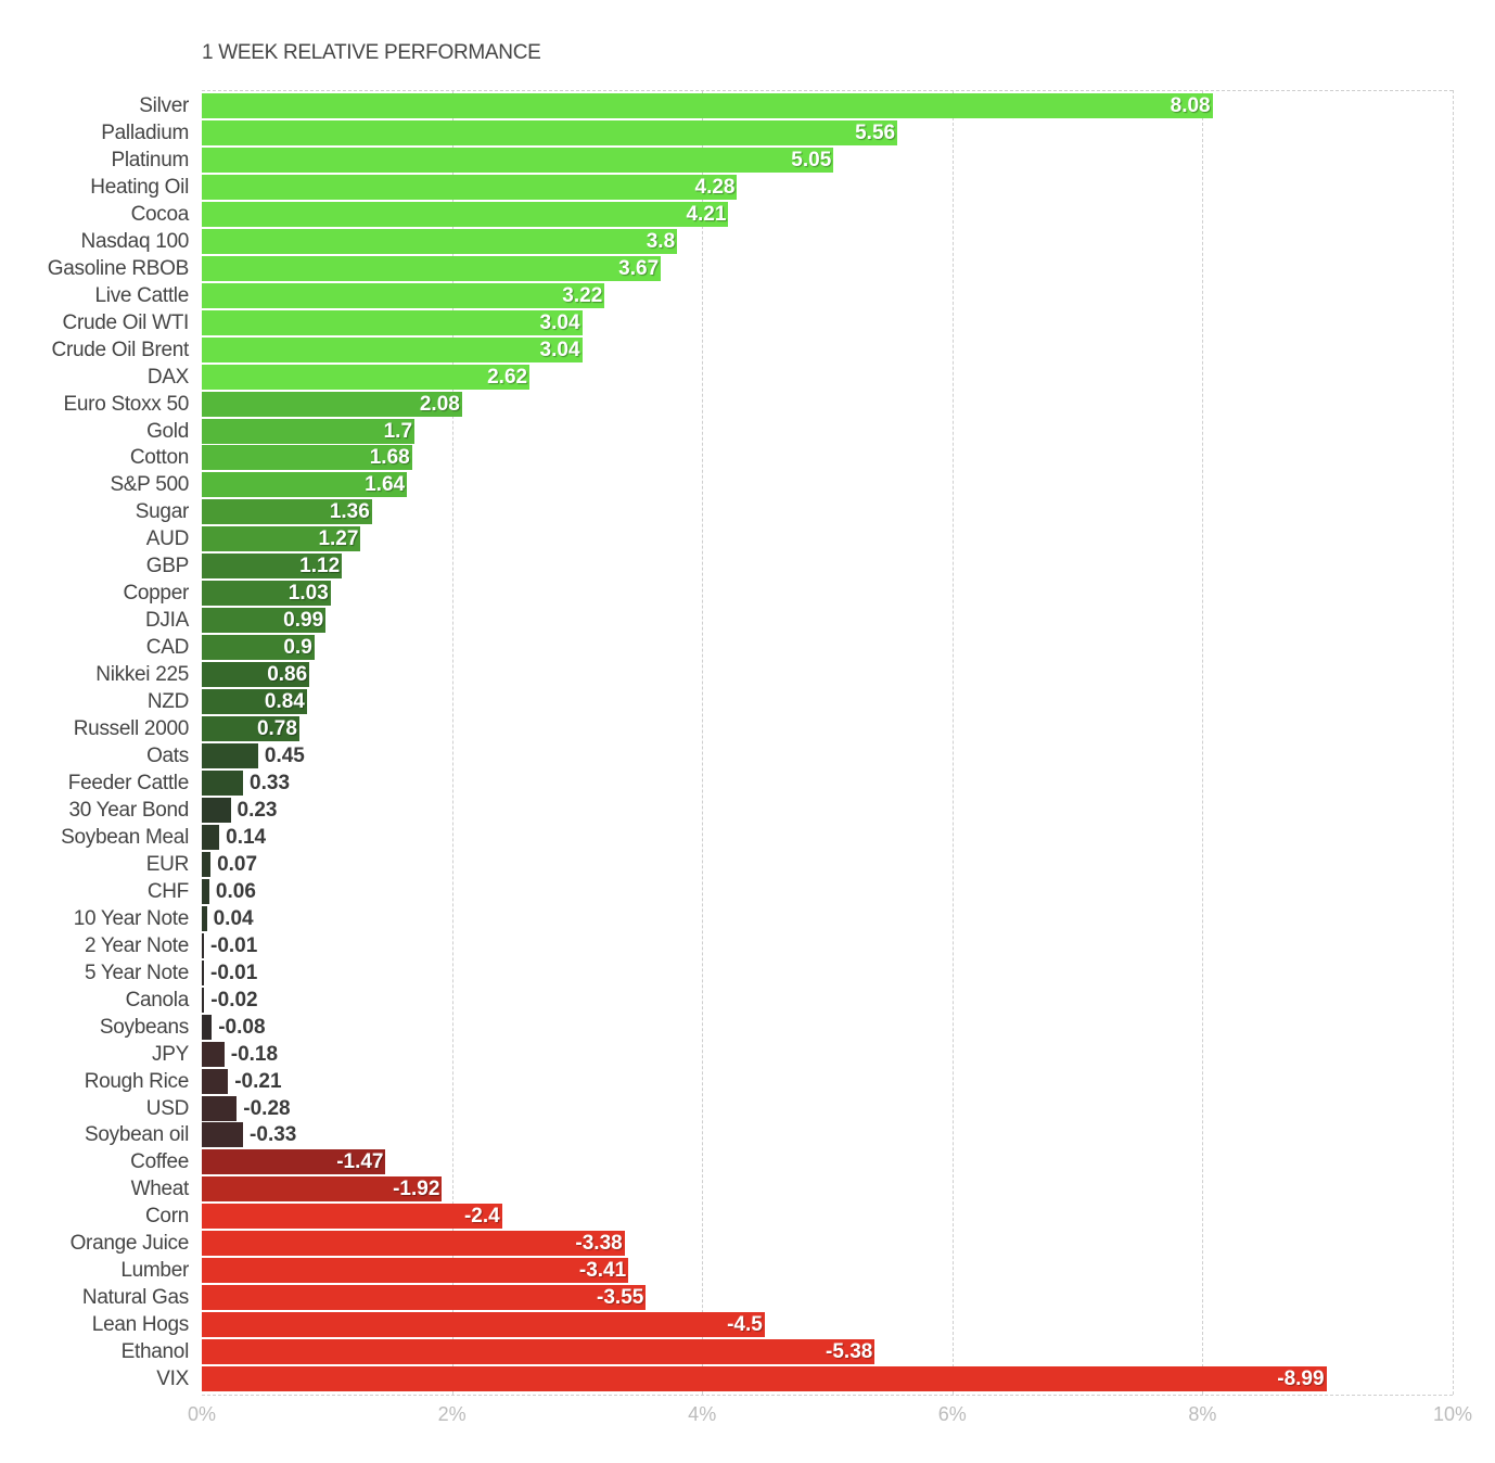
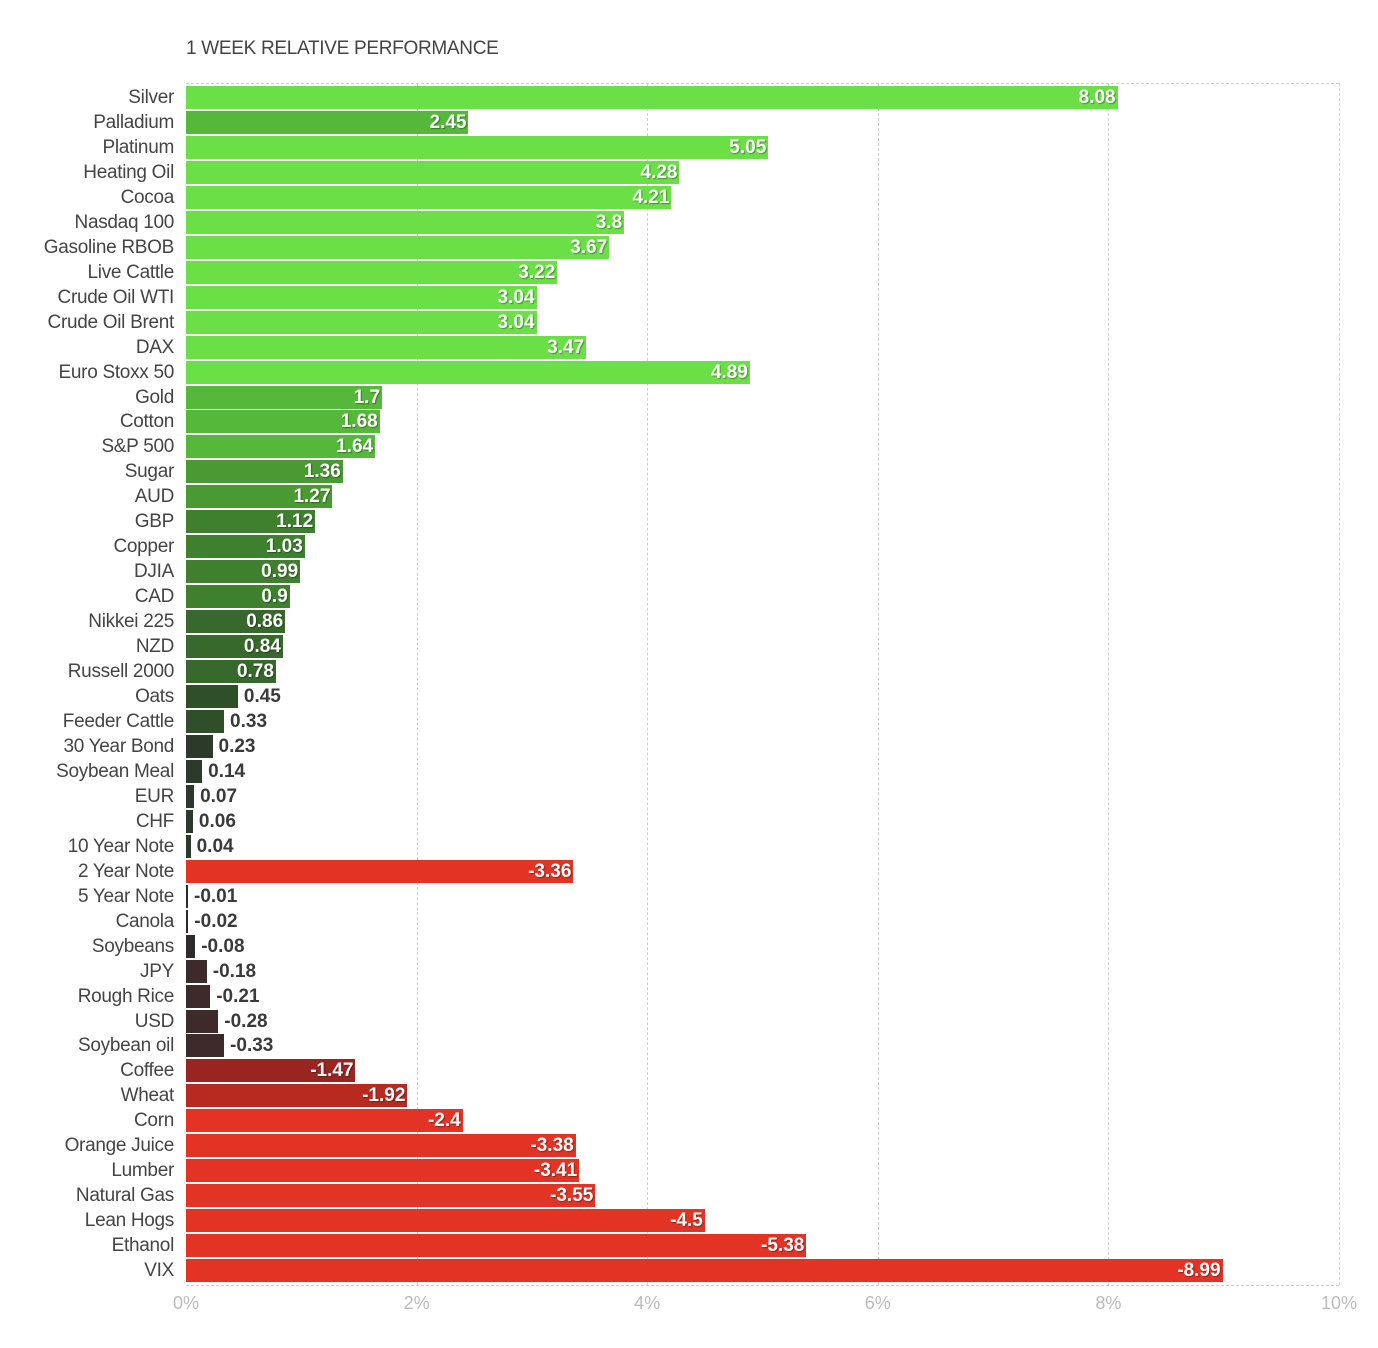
Palladium: 5.56 -> 2.45
DAX: 2.62 -> 3.47
Euro Stoxx 50: 2.08 -> 4.89
2 Year Note: -0.01 -> -3.36
